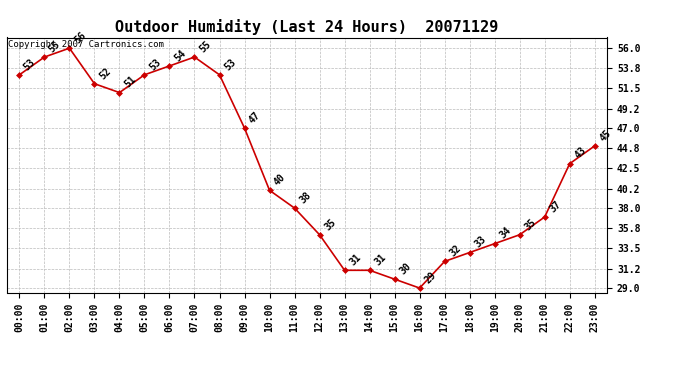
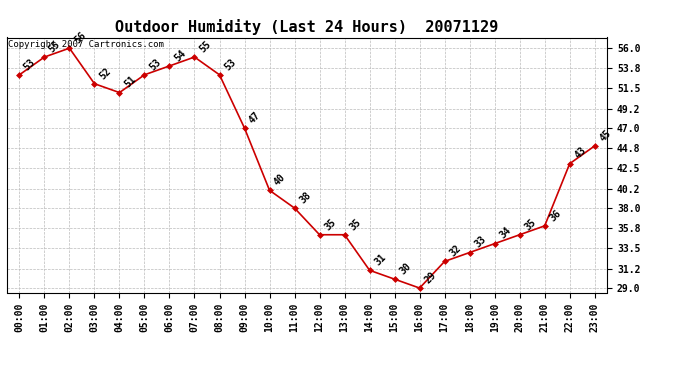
13:00: 31 -> 35
21:00: 37 -> 36
